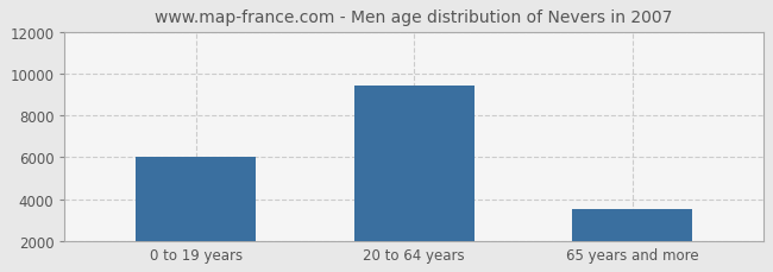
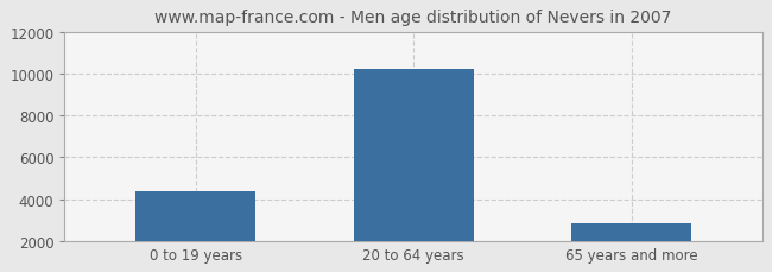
0 to 19 years: 6000 -> 4400
20 to 64 years: 9400 -> 10200
65 years and more: 3500 -> 2800
